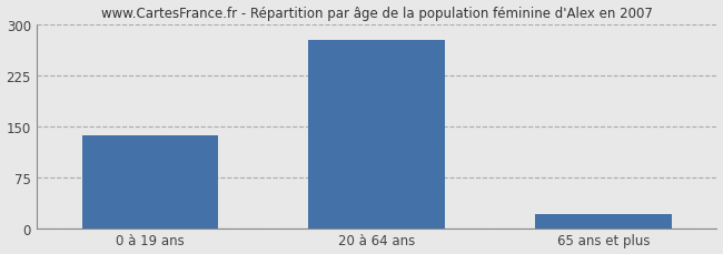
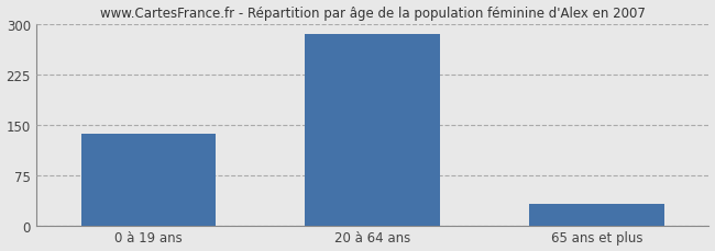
20 à 64 ans: 276 -> 285
65 ans et plus: 20 -> 32
